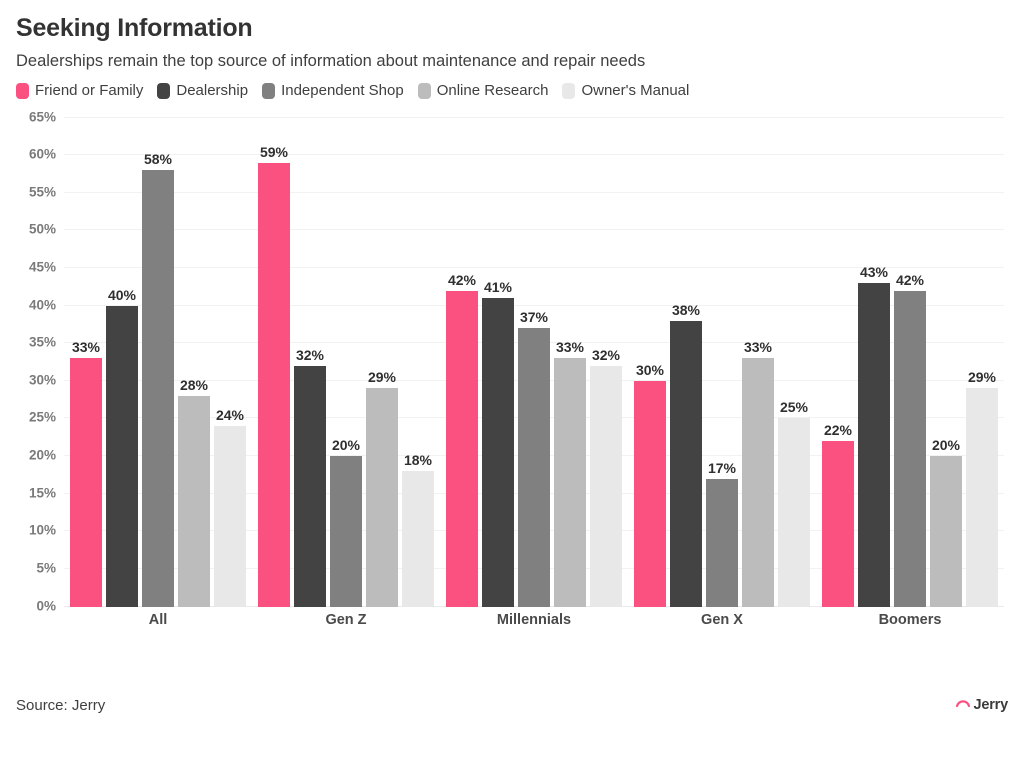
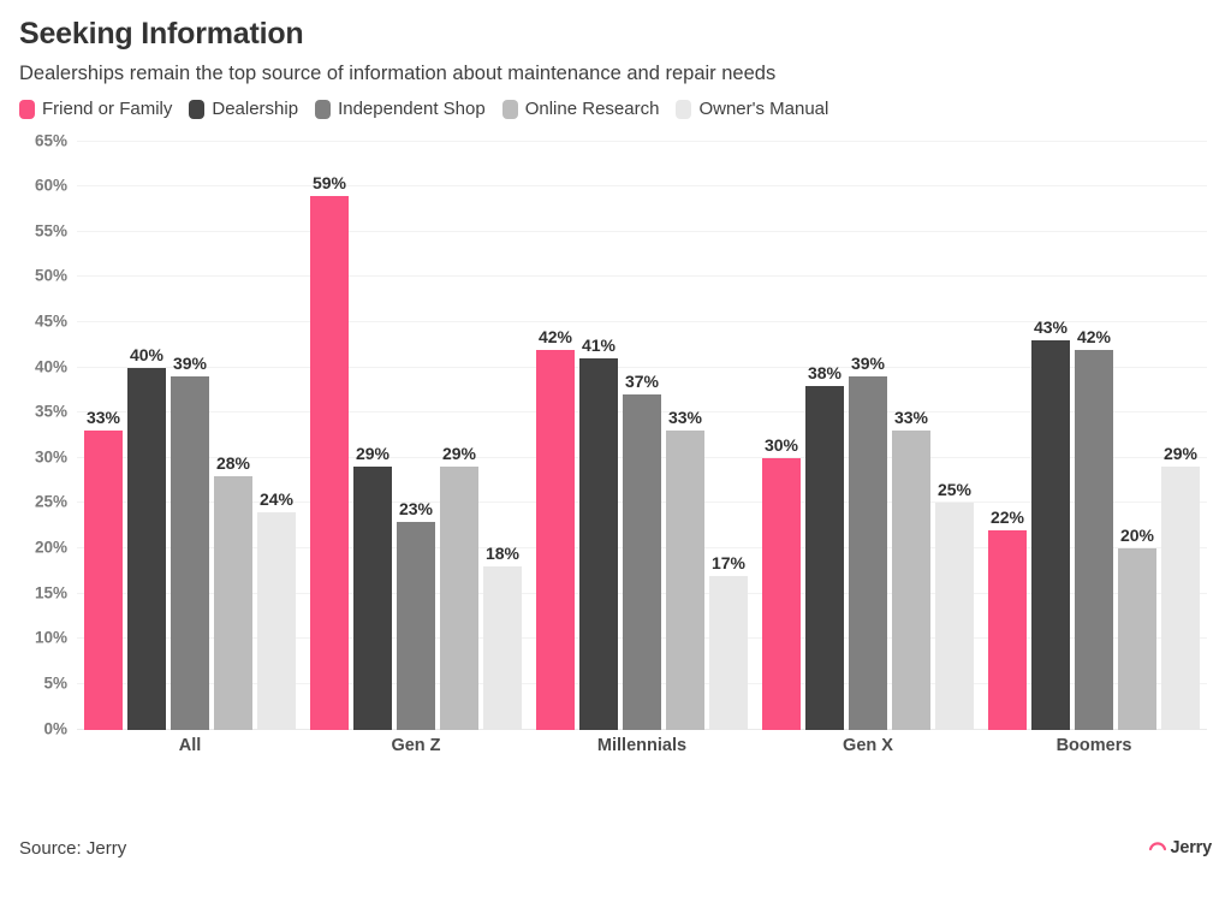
Independent Shop/All: 58% -> 39%
Dealership/Gen Z: 32% -> 29%
Independent Shop/Gen Z: 20% -> 23%
Owner's Manual/Millennials: 32% -> 17%
Independent Shop/Gen X: 17% -> 39%
